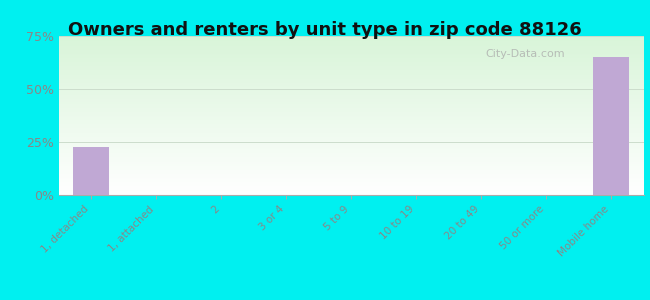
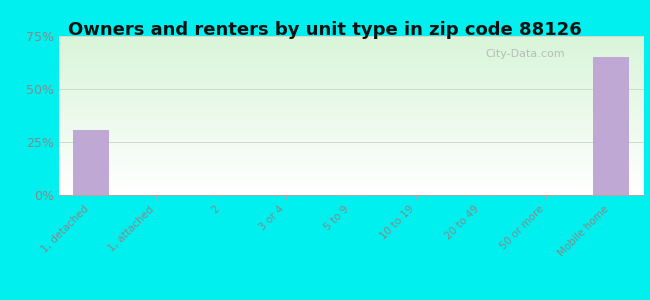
1, detached: 22.5% -> 30.5%
